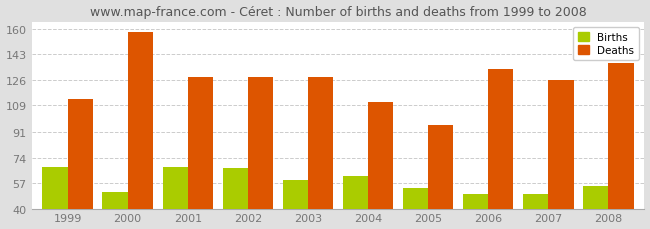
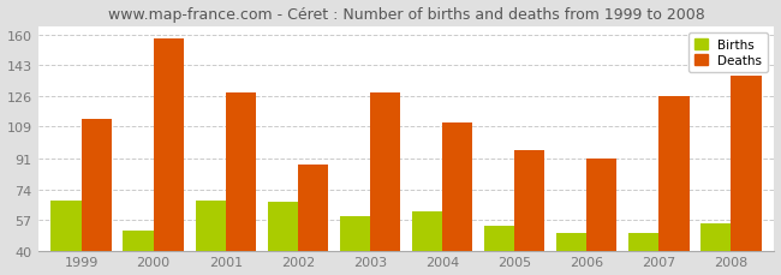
Deaths/2002: 128 -> 88
Deaths/2006: 133 -> 91
